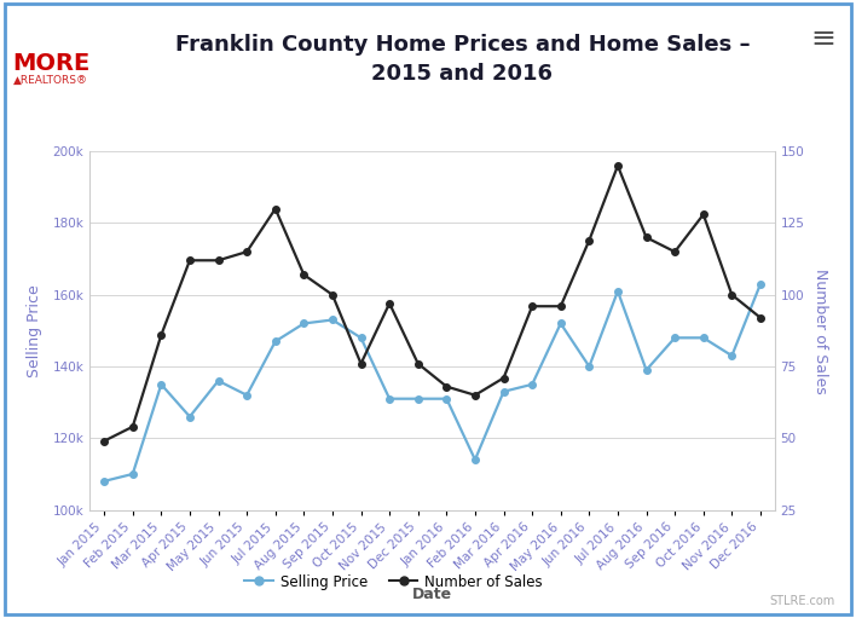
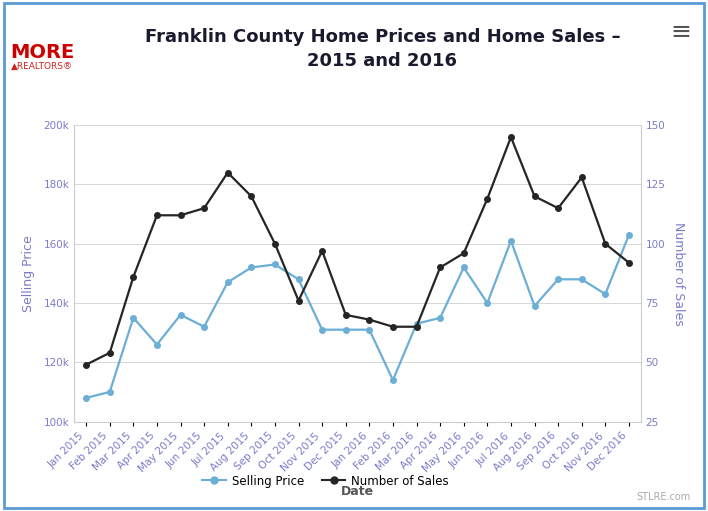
Number of Sales/Aug 2015: 107 -> 120
Number of Sales/Dec 2015: 76 -> 70
Number of Sales/Mar 2016: 71 -> 65
Number of Sales/Apr 2016: 96 -> 90
